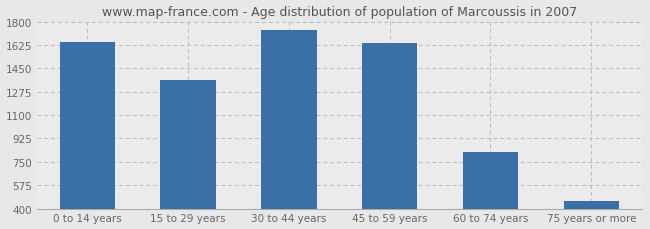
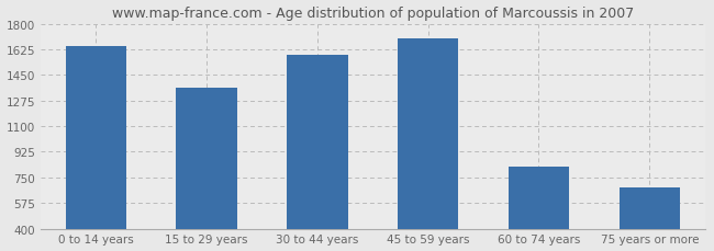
30 to 44 years: 1740 -> 1590
45 to 59 years: 1640 -> 1700
75 years or more: 460 -> 680
